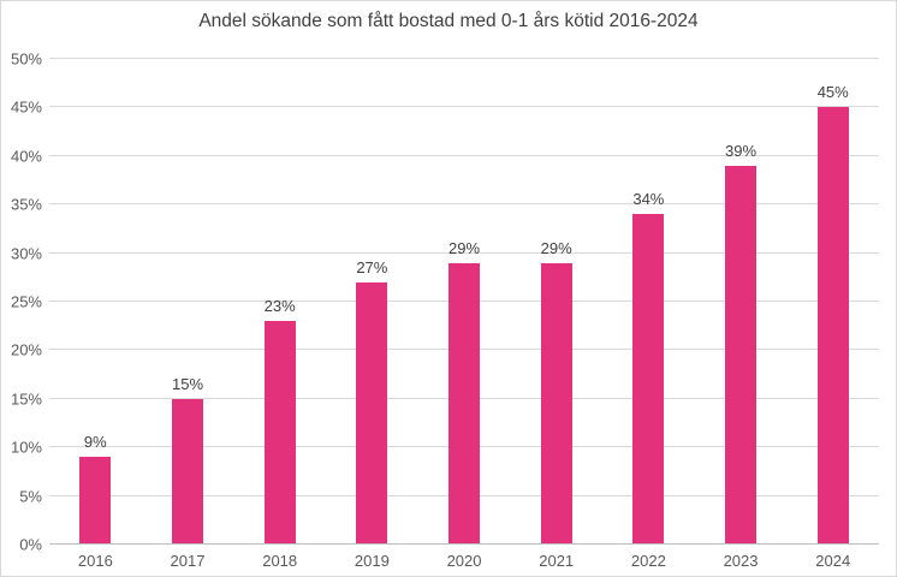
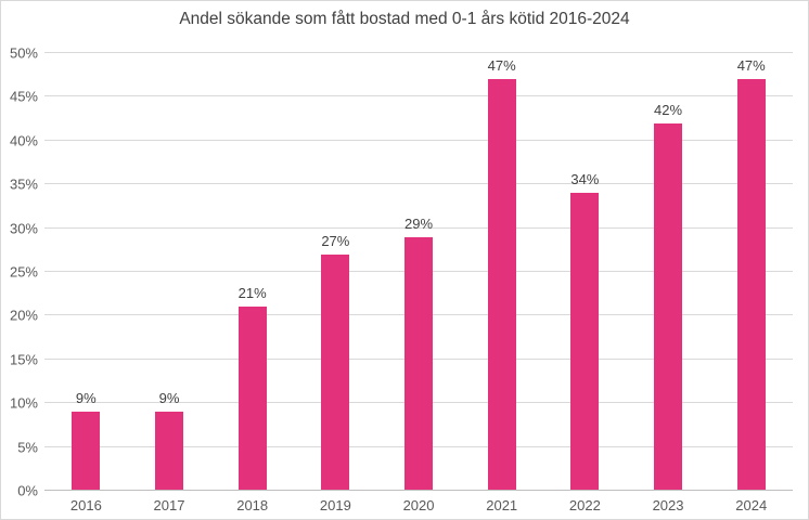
2017: 15% -> 9%
2018: 23% -> 21%
2021: 29% -> 47%
2023: 39% -> 42%
2024: 45% -> 47%
